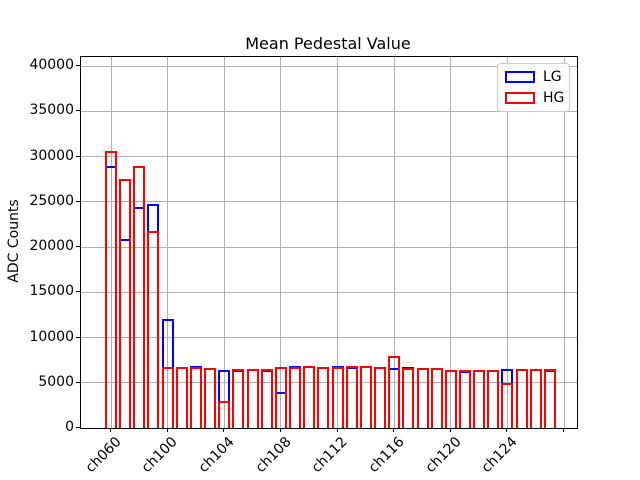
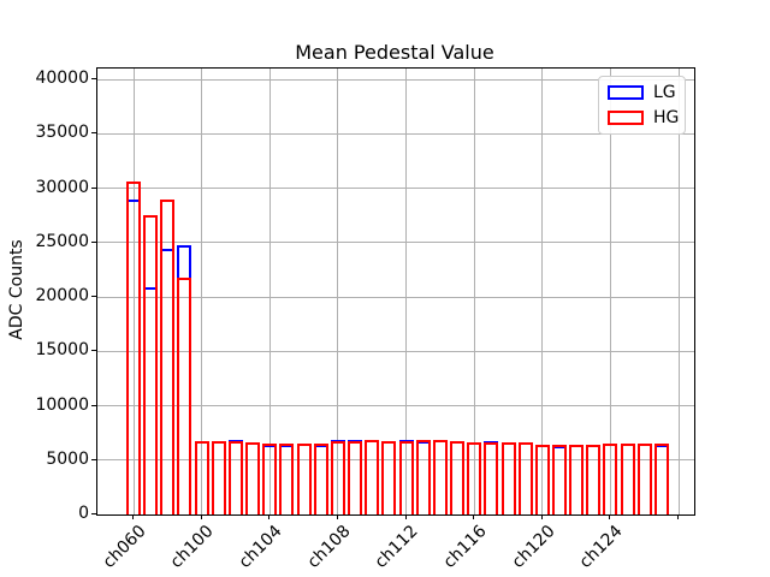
LG/ch100: 12000 -> 7000
HG/ch104: 3000 -> 6000
LG/ch108: 4000 -> 7000
HG/ch116: 8000 -> 7000
HG/ch124: 5000 -> 7000
